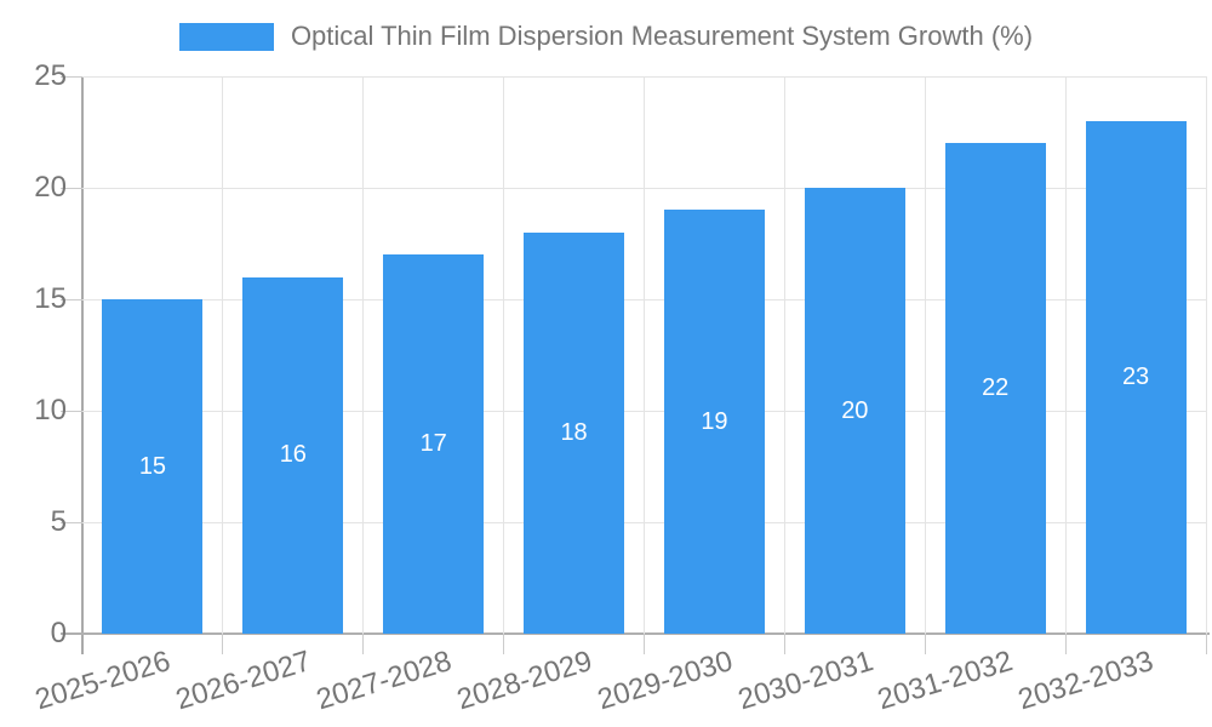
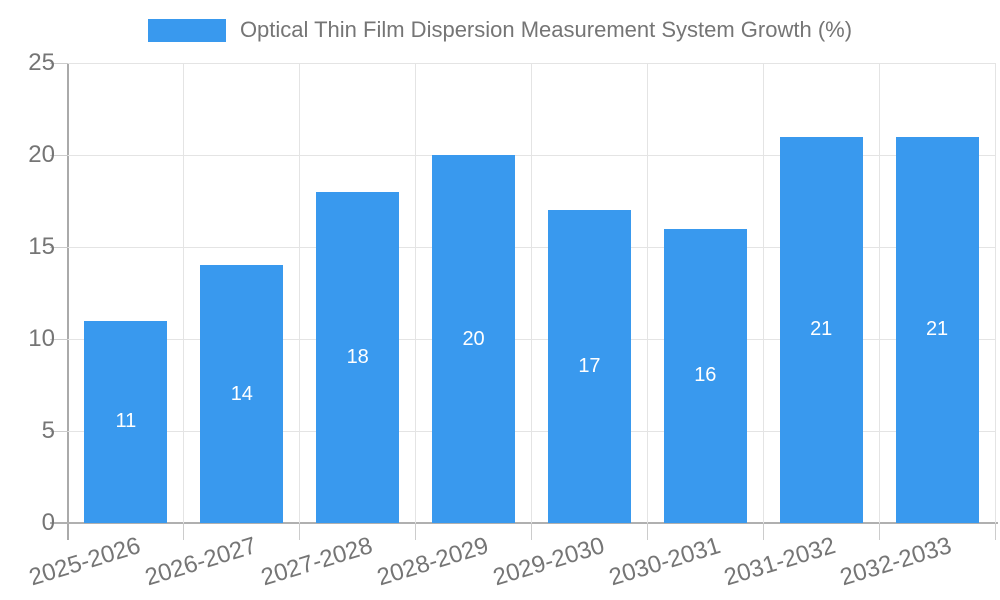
2025-2026: 15 -> 11
2026-2027: 16 -> 14
2027-2028: 17 -> 18
2028-2029: 18 -> 20
2029-2030: 19 -> 17
2030-2031: 20 -> 16
2031-2032: 22 -> 21
2032-2033: 23 -> 21
